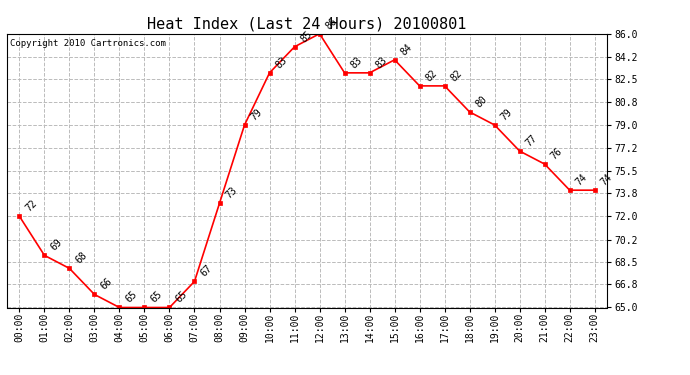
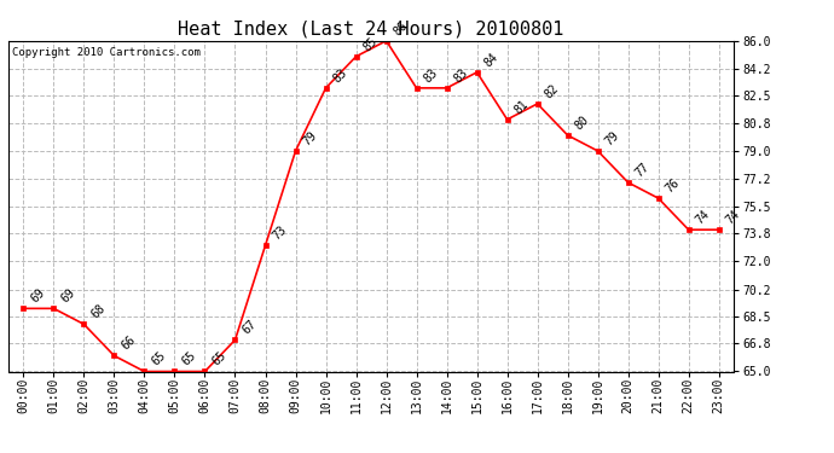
00:00: 72 -> 69
16:00: 82 -> 81
